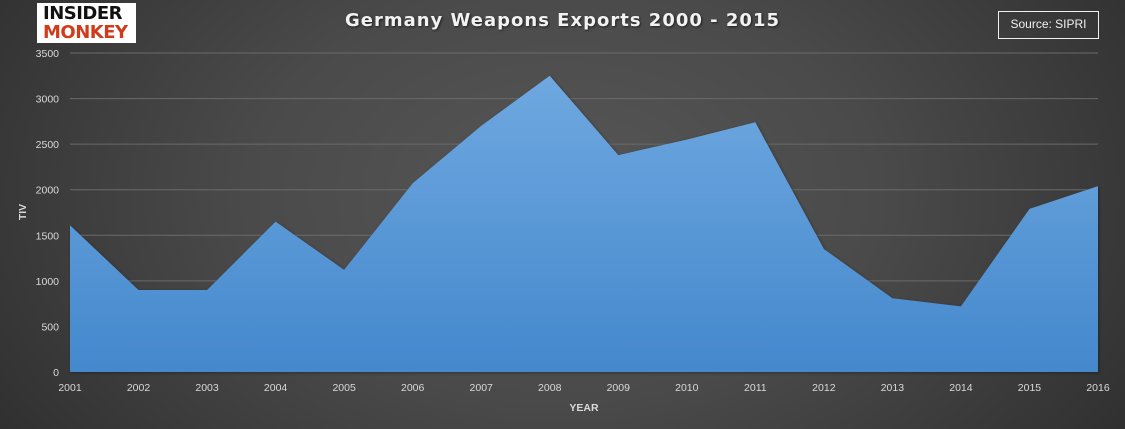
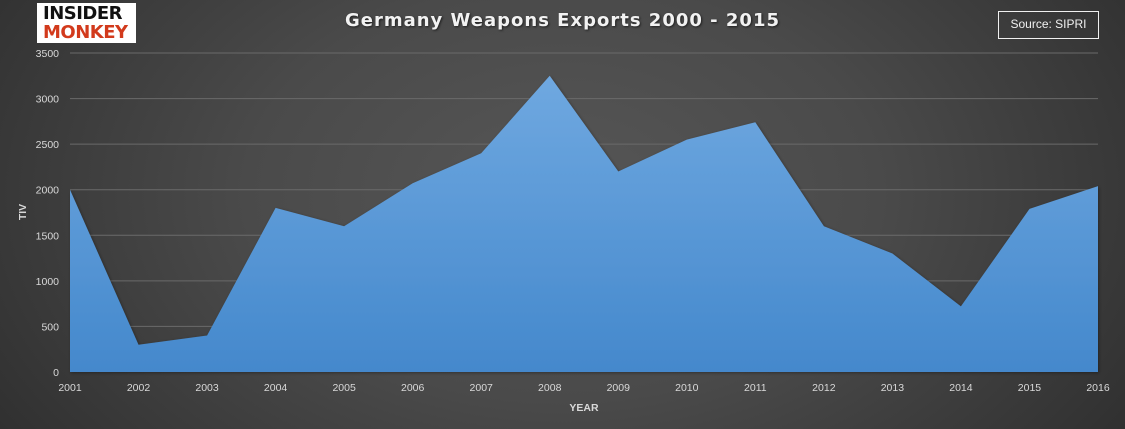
2001: 1600 -> 2000
2002: 900 -> 300
2003: 900 -> 400
2004: 1600 -> 1800
2005: 1100 -> 1600
2007: 2700 -> 2400
2009: 2400 -> 2200
2012: 1400 -> 1600
2013: 800 -> 1300
